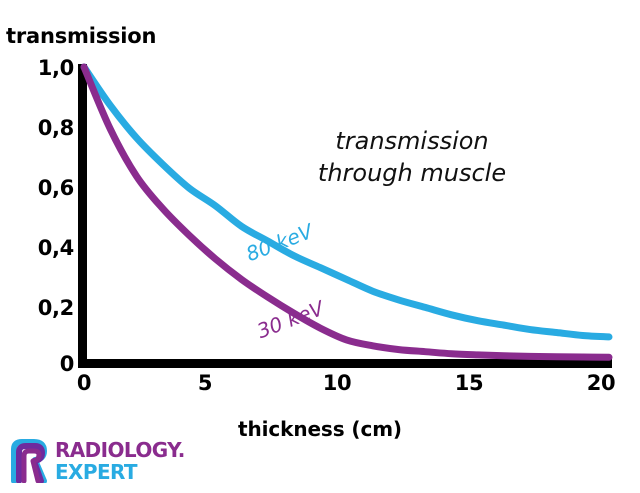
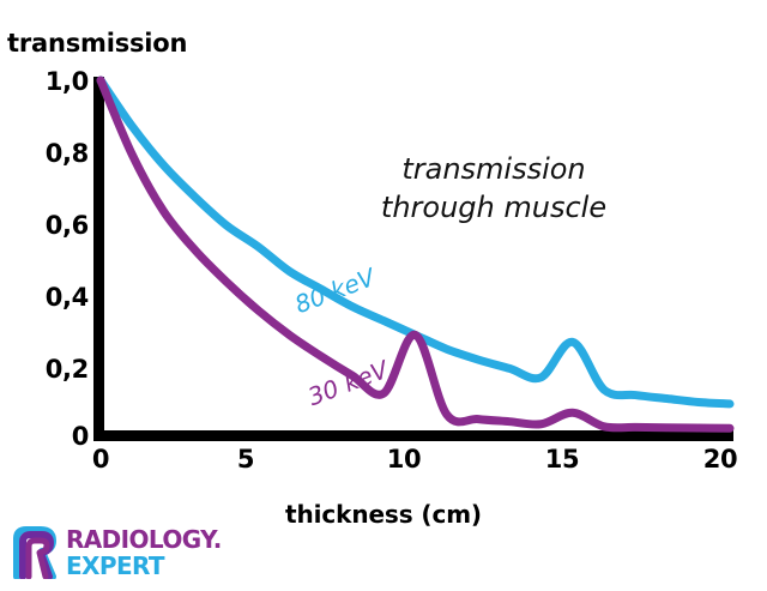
30 keV/10: 0,07 -> 0,28
80 keV/15: 0,14 -> 0,26
30 keV/15: 0,02 -> 0,06
